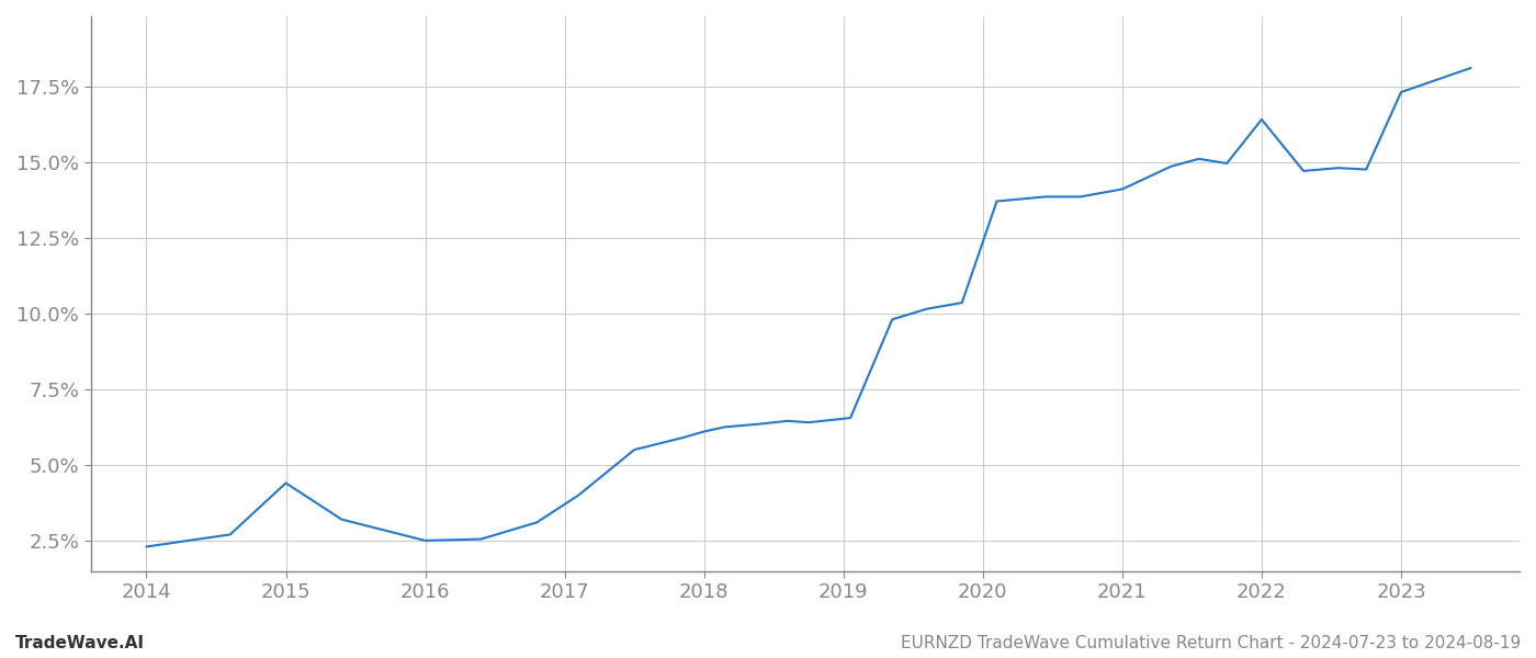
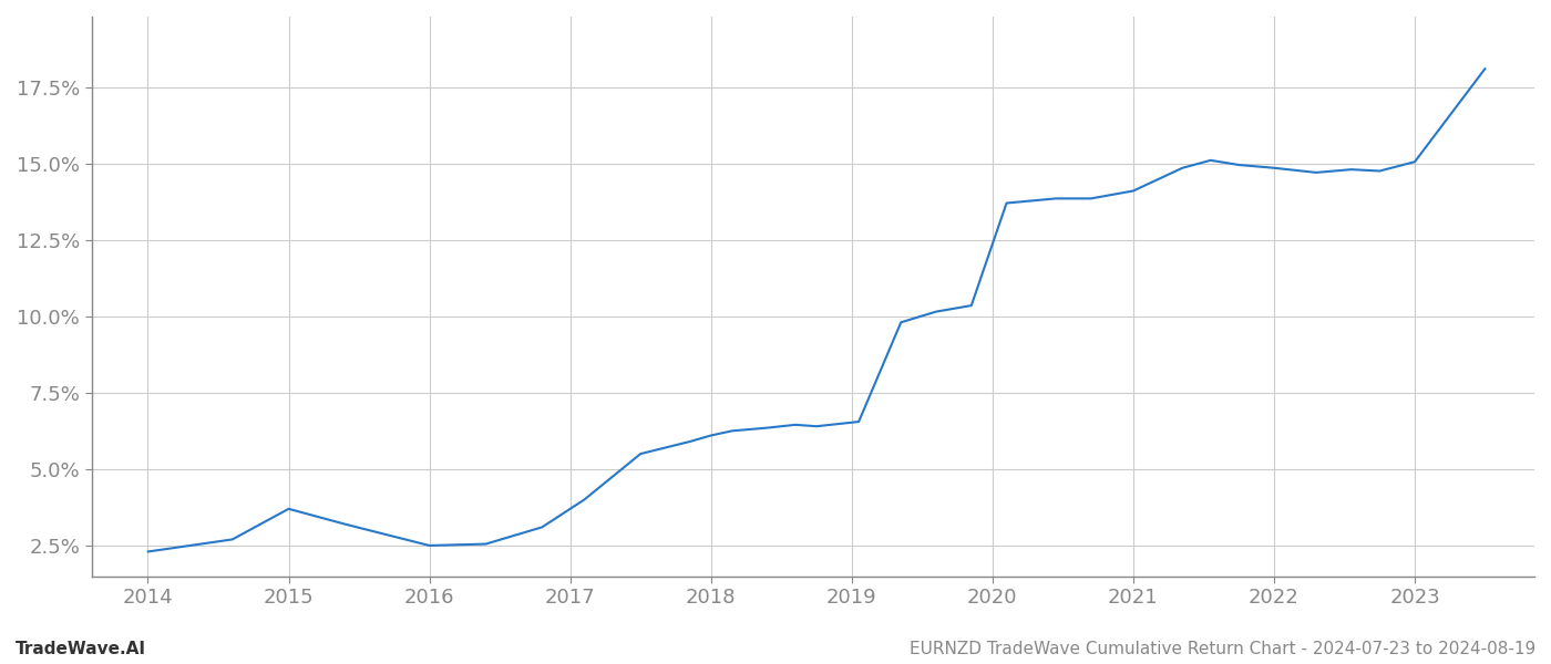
2015: 4.40% -> 3.70%
2022: 16.40% -> 14.85%
2023: 17.30% -> 15.05%
